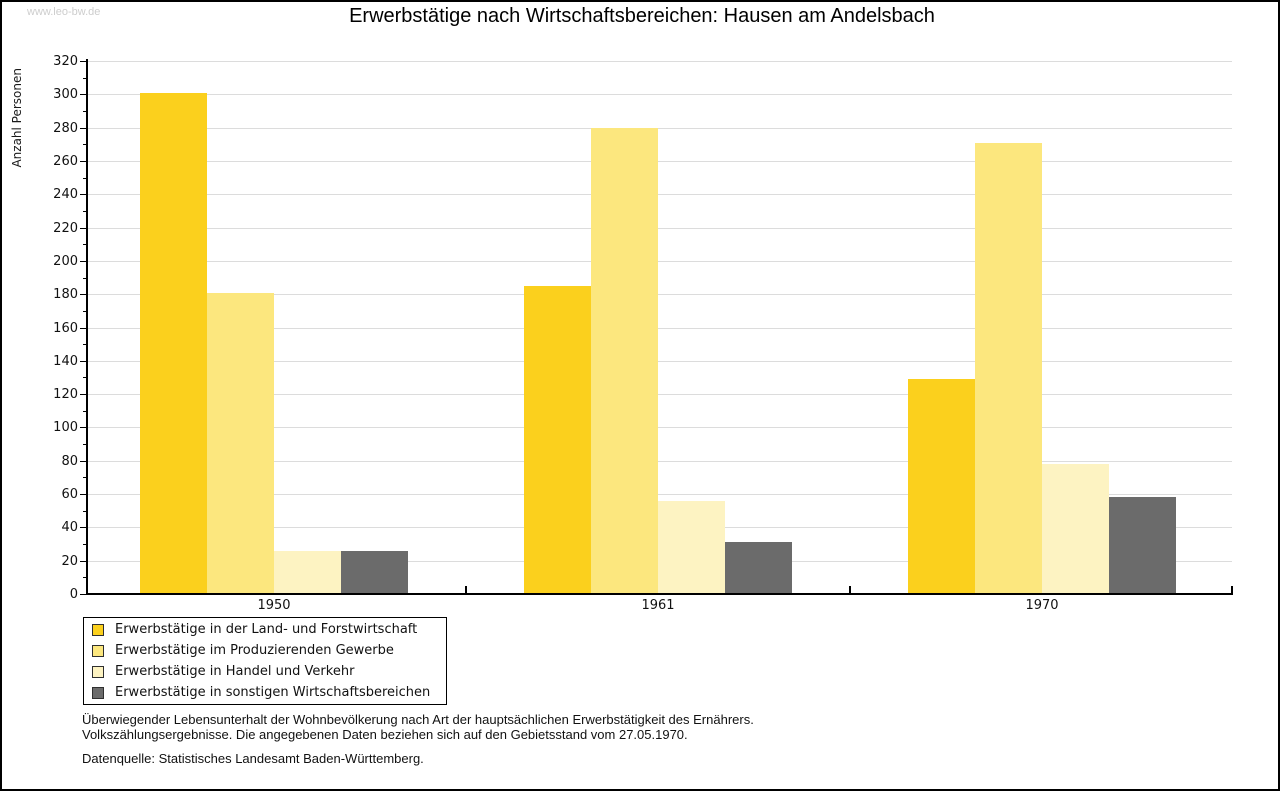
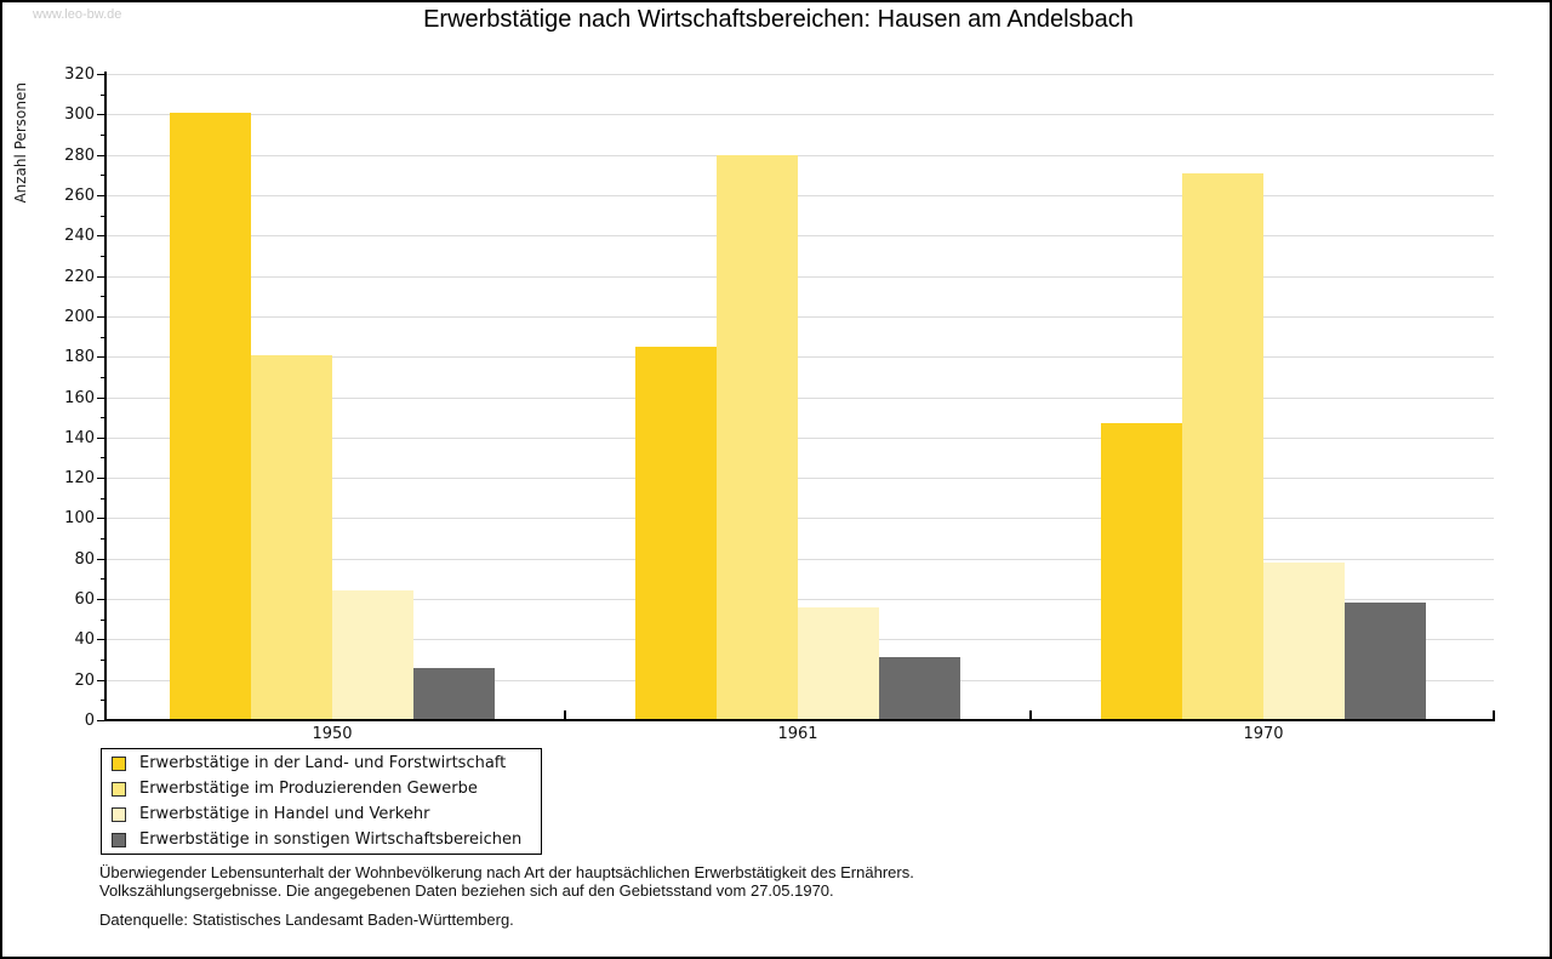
Erwerbstätige in Handel und Verkehr/1950: 26 -> 64
Erwerbstätige in der Land- und Forstwirtschaft/1970: 129 -> 147
